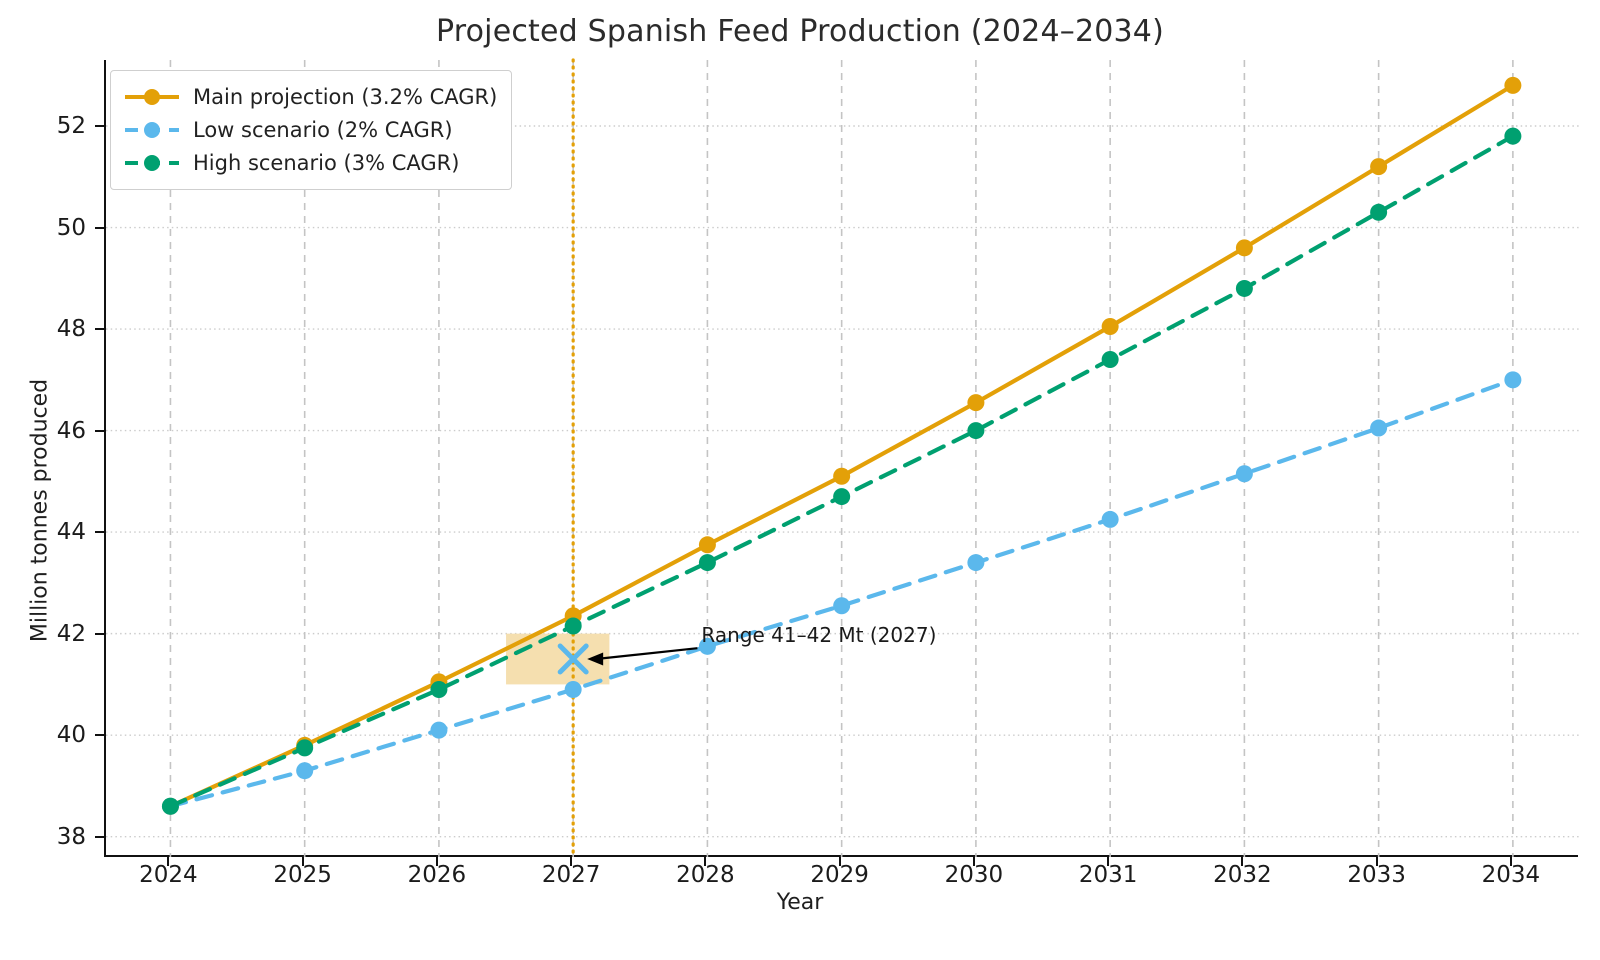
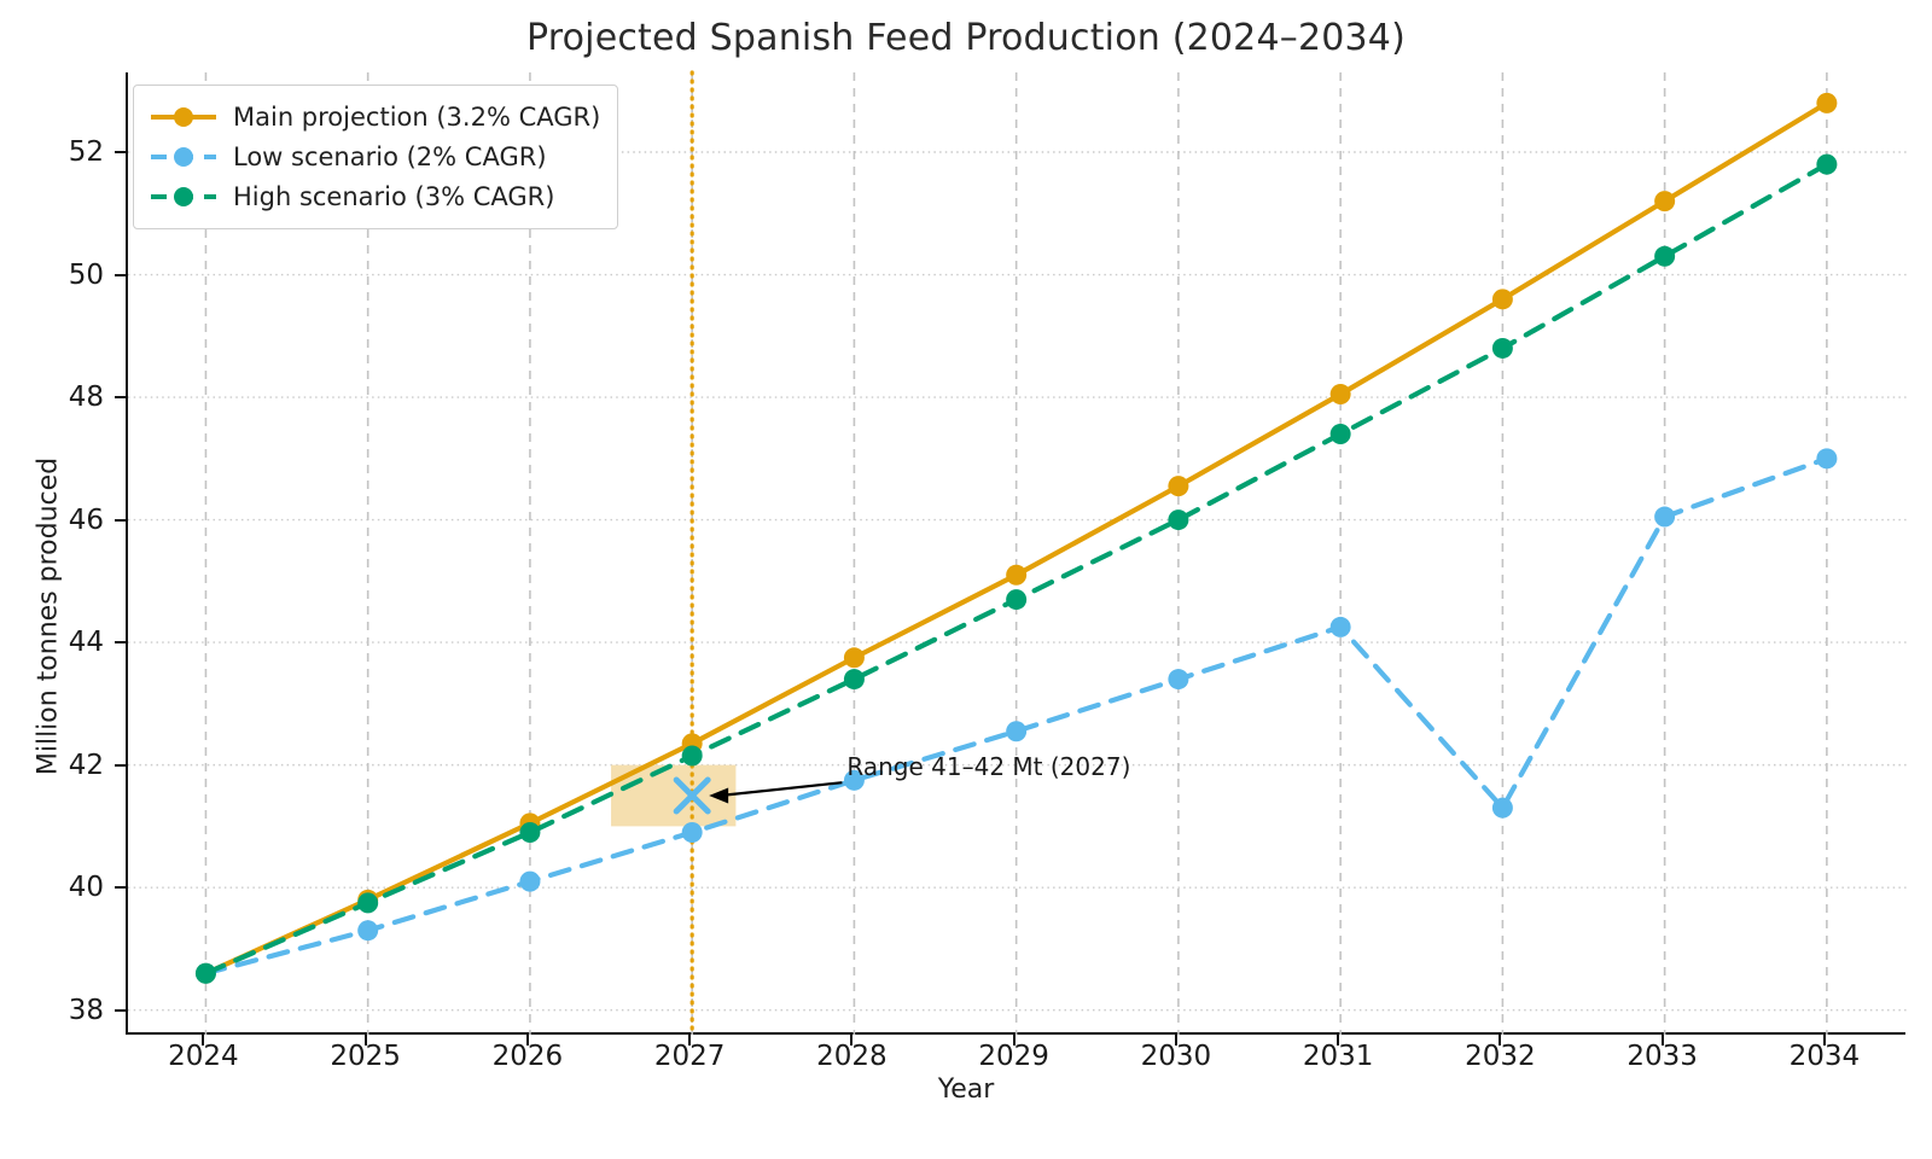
Low scenario (2% CAGR)/2032: 45.1 -> 41.3
